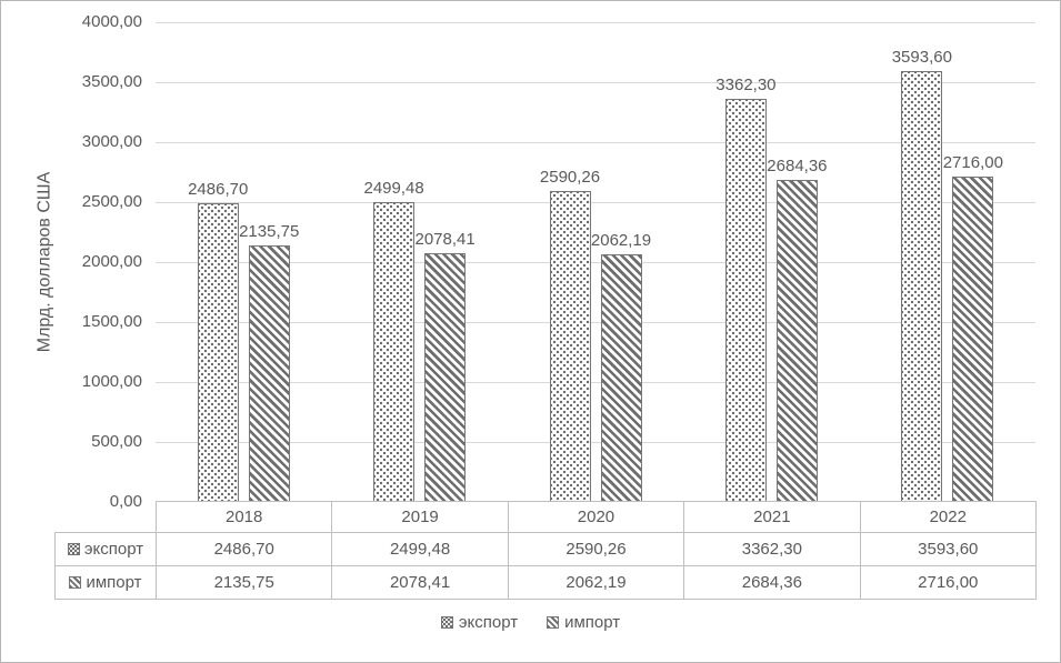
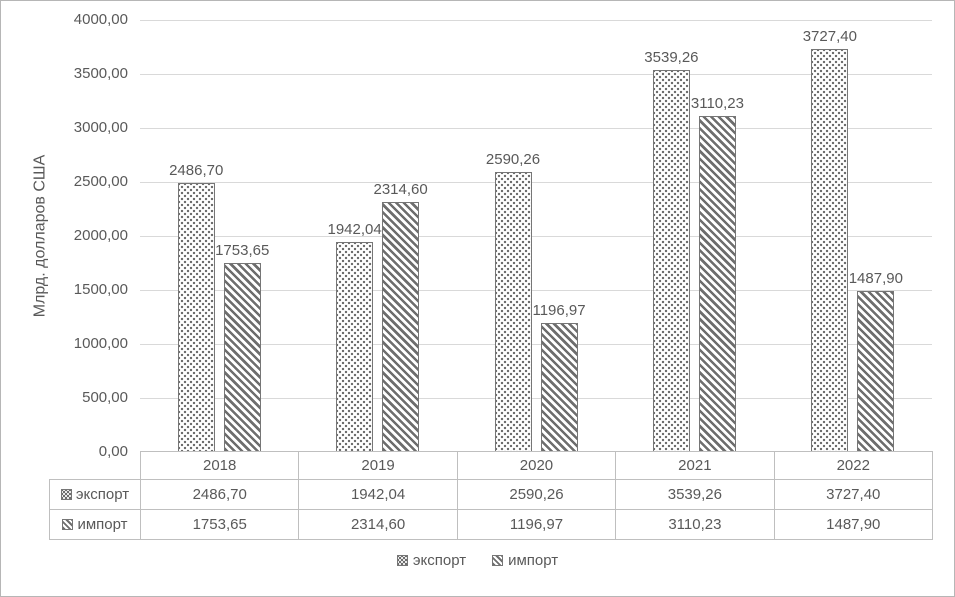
импорт/2018: 2135,75 -> 1753,65
экспорт/2019: 2499,48 -> 1942,04
импорт/2019: 2078,41 -> 2314,60
импорт/2020: 2062,19 -> 1196,97
экспорт/2021: 3362,30 -> 3539,26
импорт/2021: 2684,36 -> 3110,23
экспорт/2022: 3593,60 -> 3727,40
импорт/2022: 2716,00 -> 1487,90
